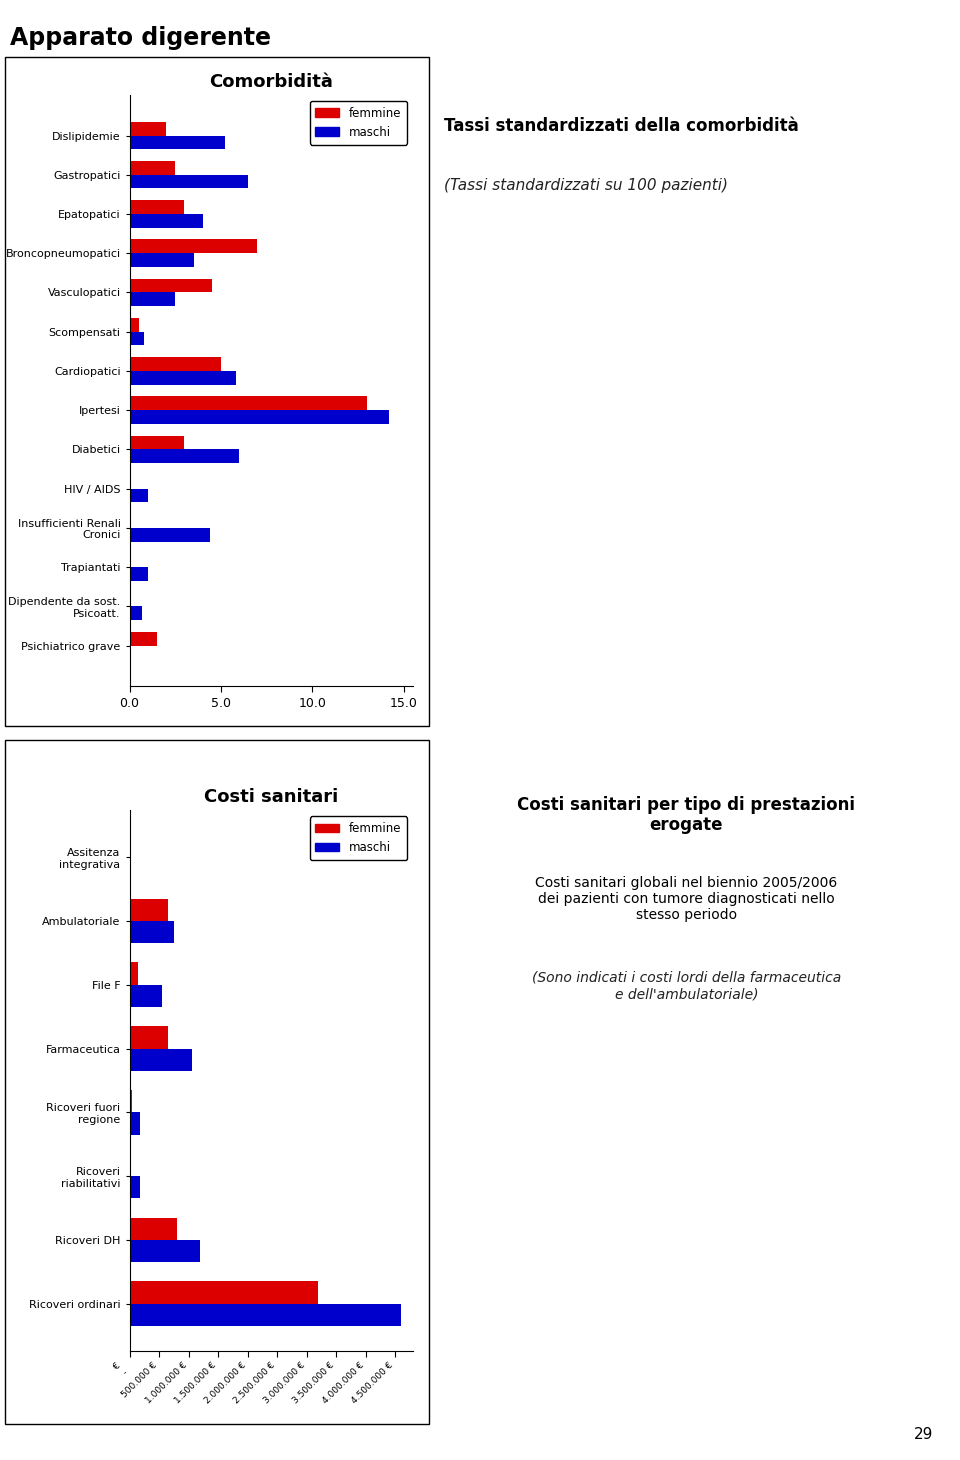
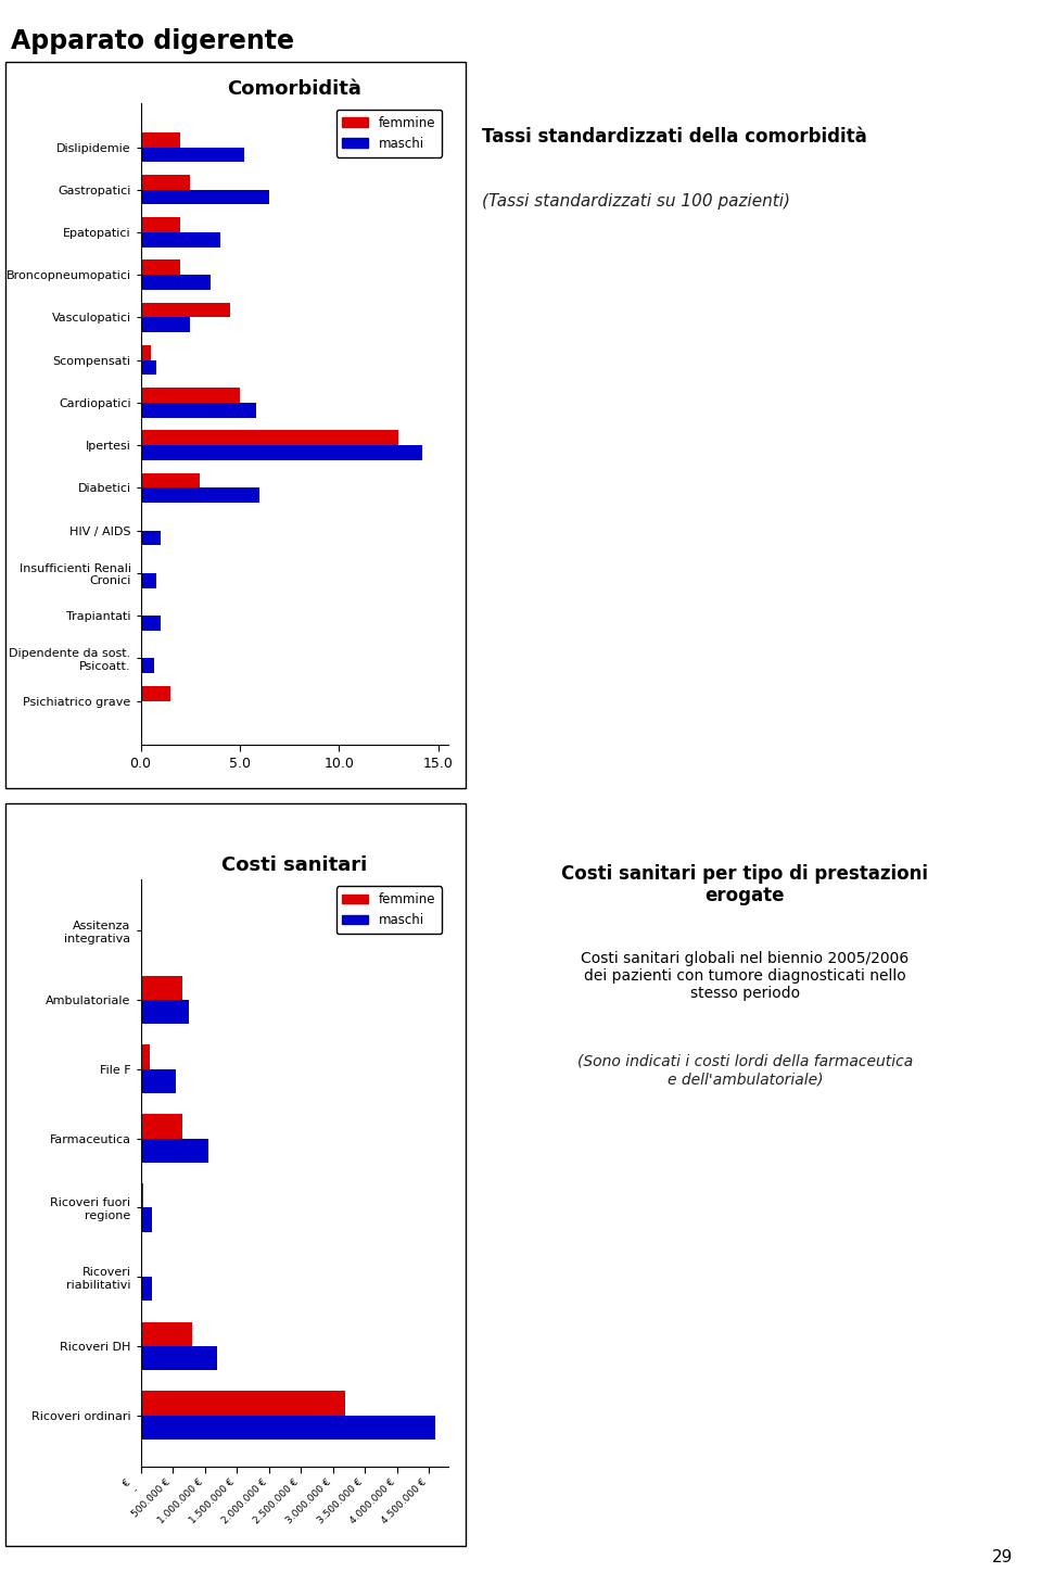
Comorbidità/femmine/Epatopatici: 3.0 -> 2.0
Comorbidità/femmine/Broncopneumopatici: 7.0 -> 2.0
Comorbidità/maschi/Insufficienti Renali Cronici: 4.4 -> 0.8
